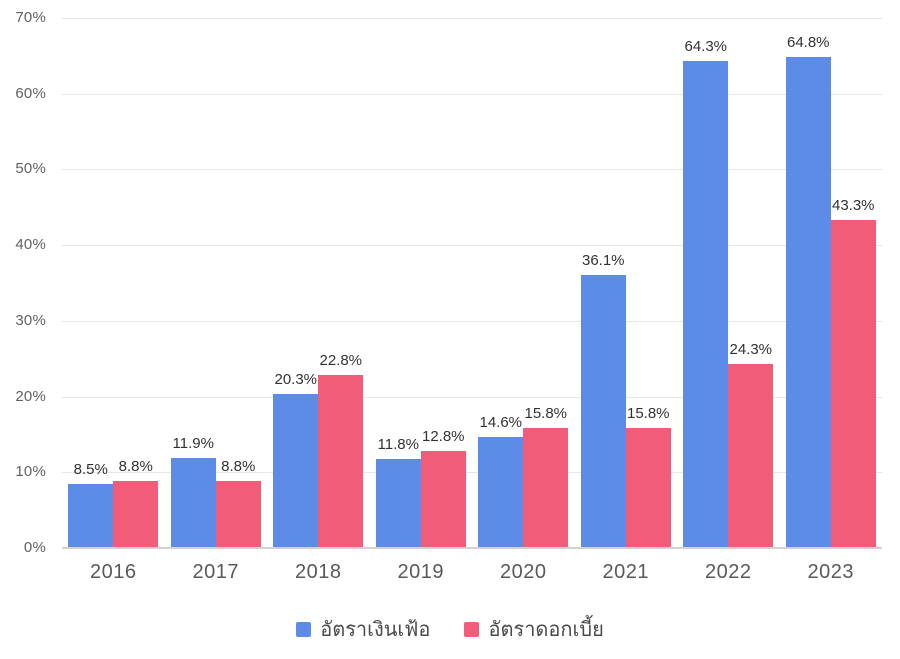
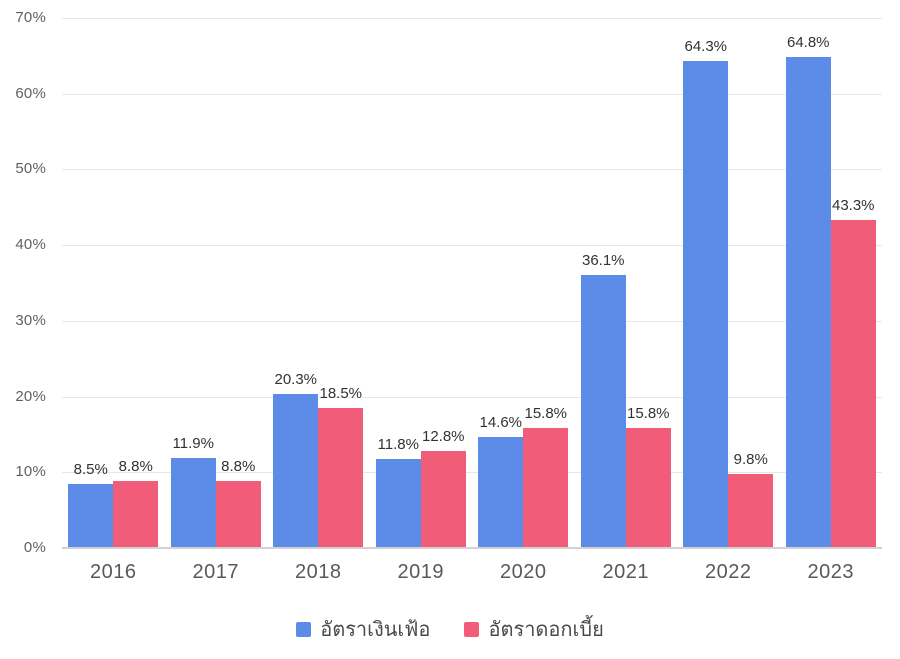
อัตราดอกเบี้ย/2018: 22.8% -> 18.5%
อัตราดอกเบี้ย/2022: 24.3% -> 9.8%
